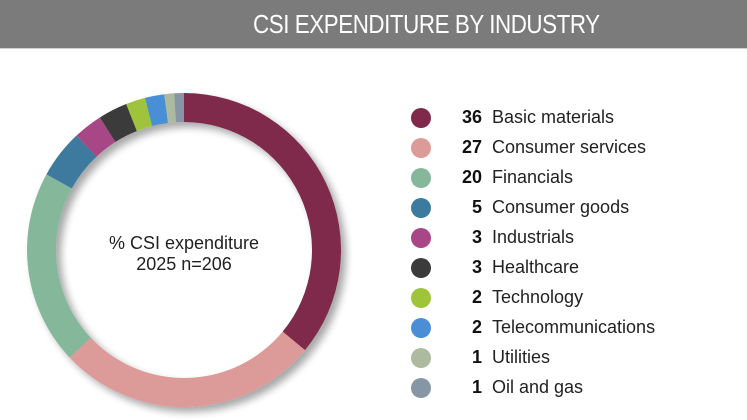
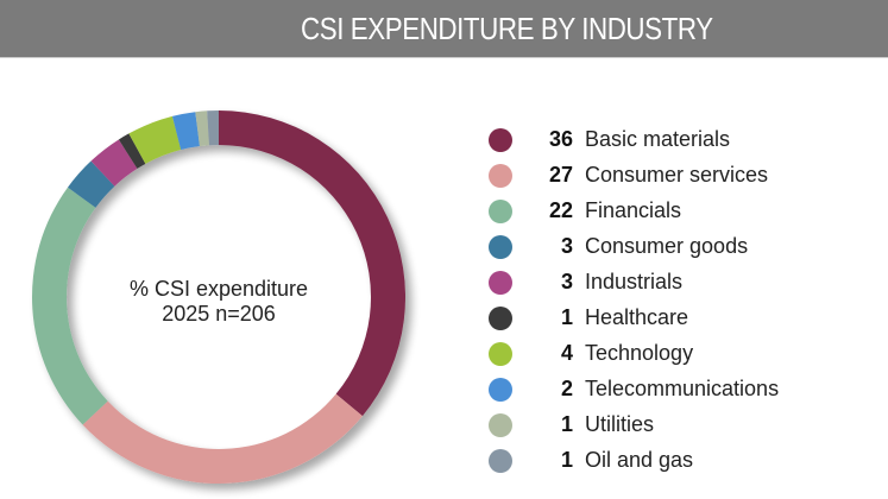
Financials: 20 -> 22
Consumer goods: 5 -> 3
Healthcare: 3 -> 1
Technology: 2 -> 4
